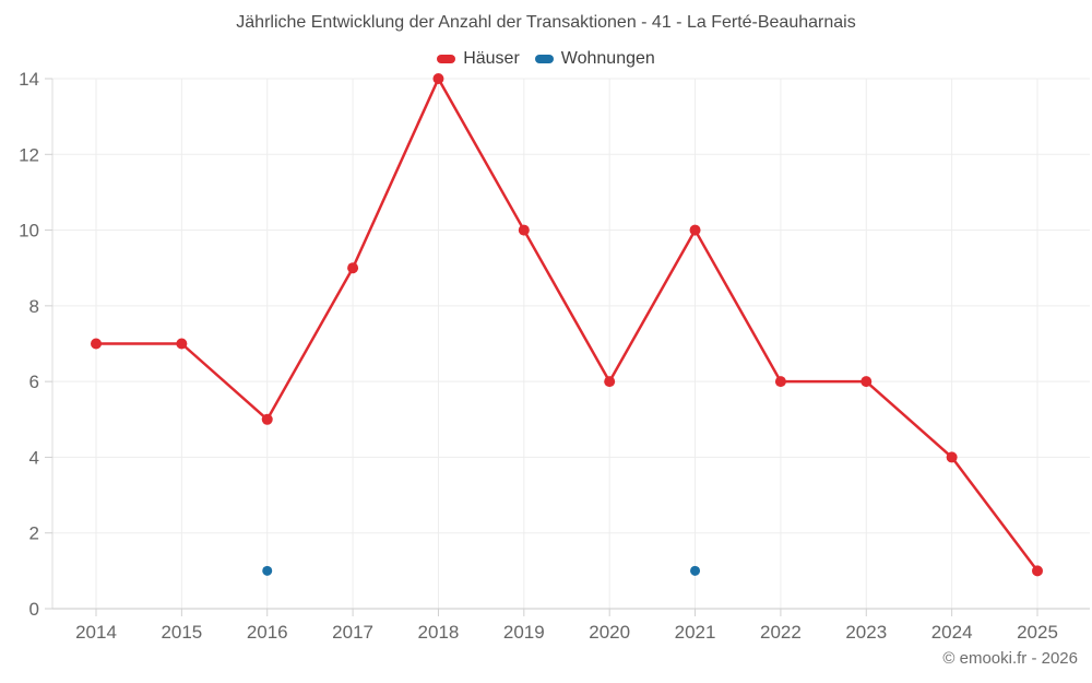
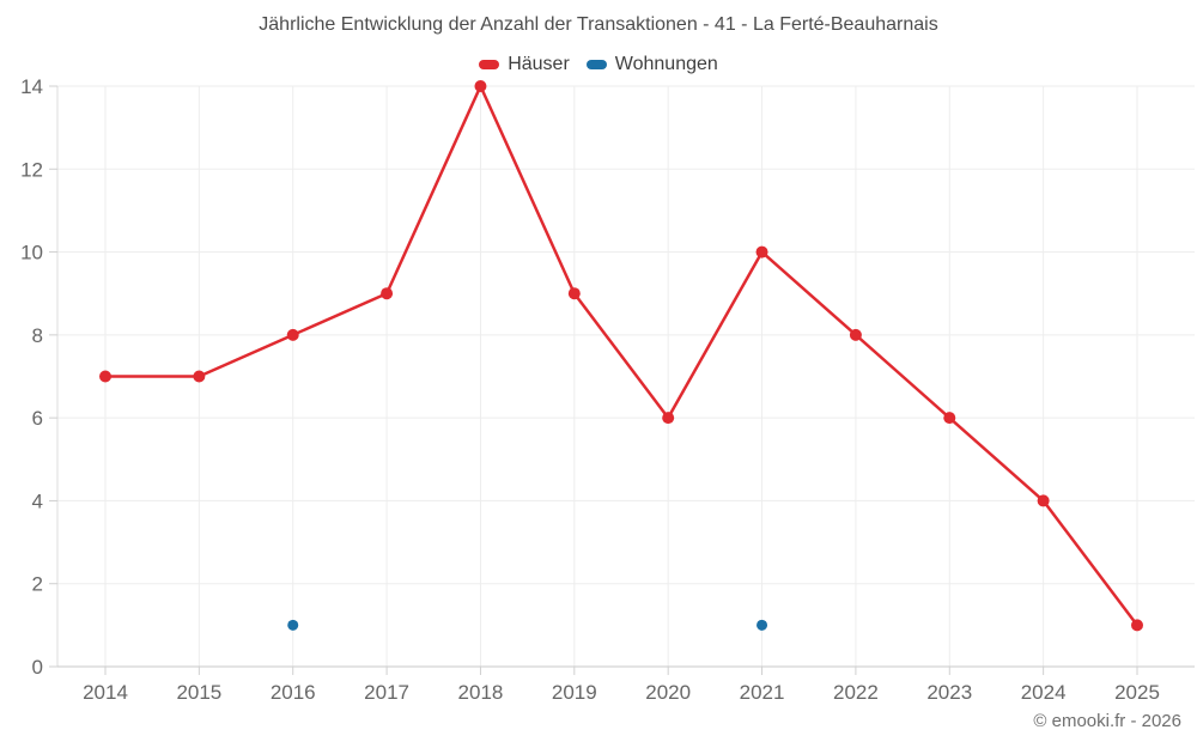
Häuser/2016: 5 -> 8
Häuser/2019: 10 -> 9
Häuser/2022: 6 -> 8
